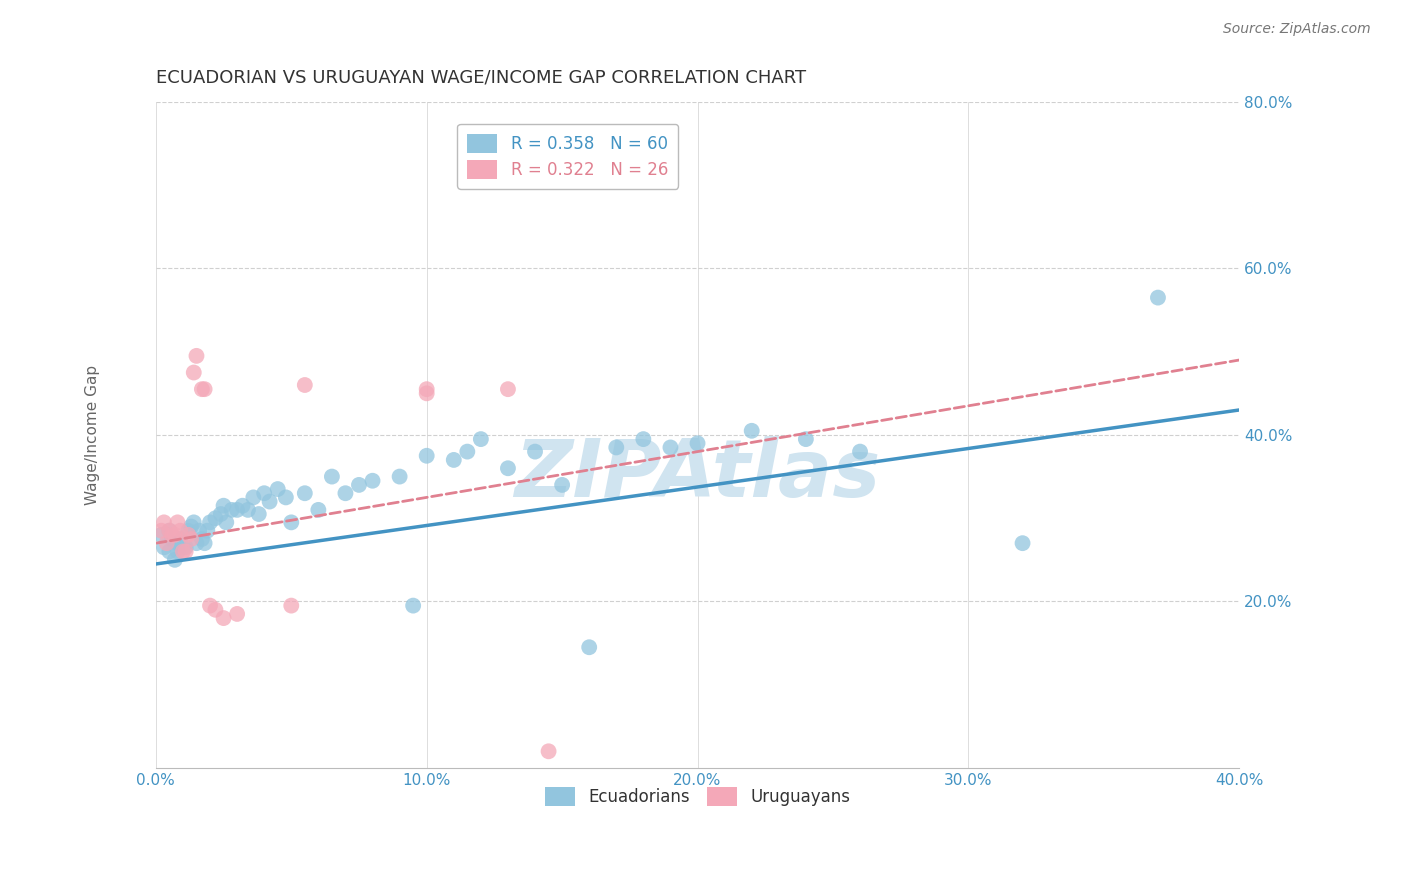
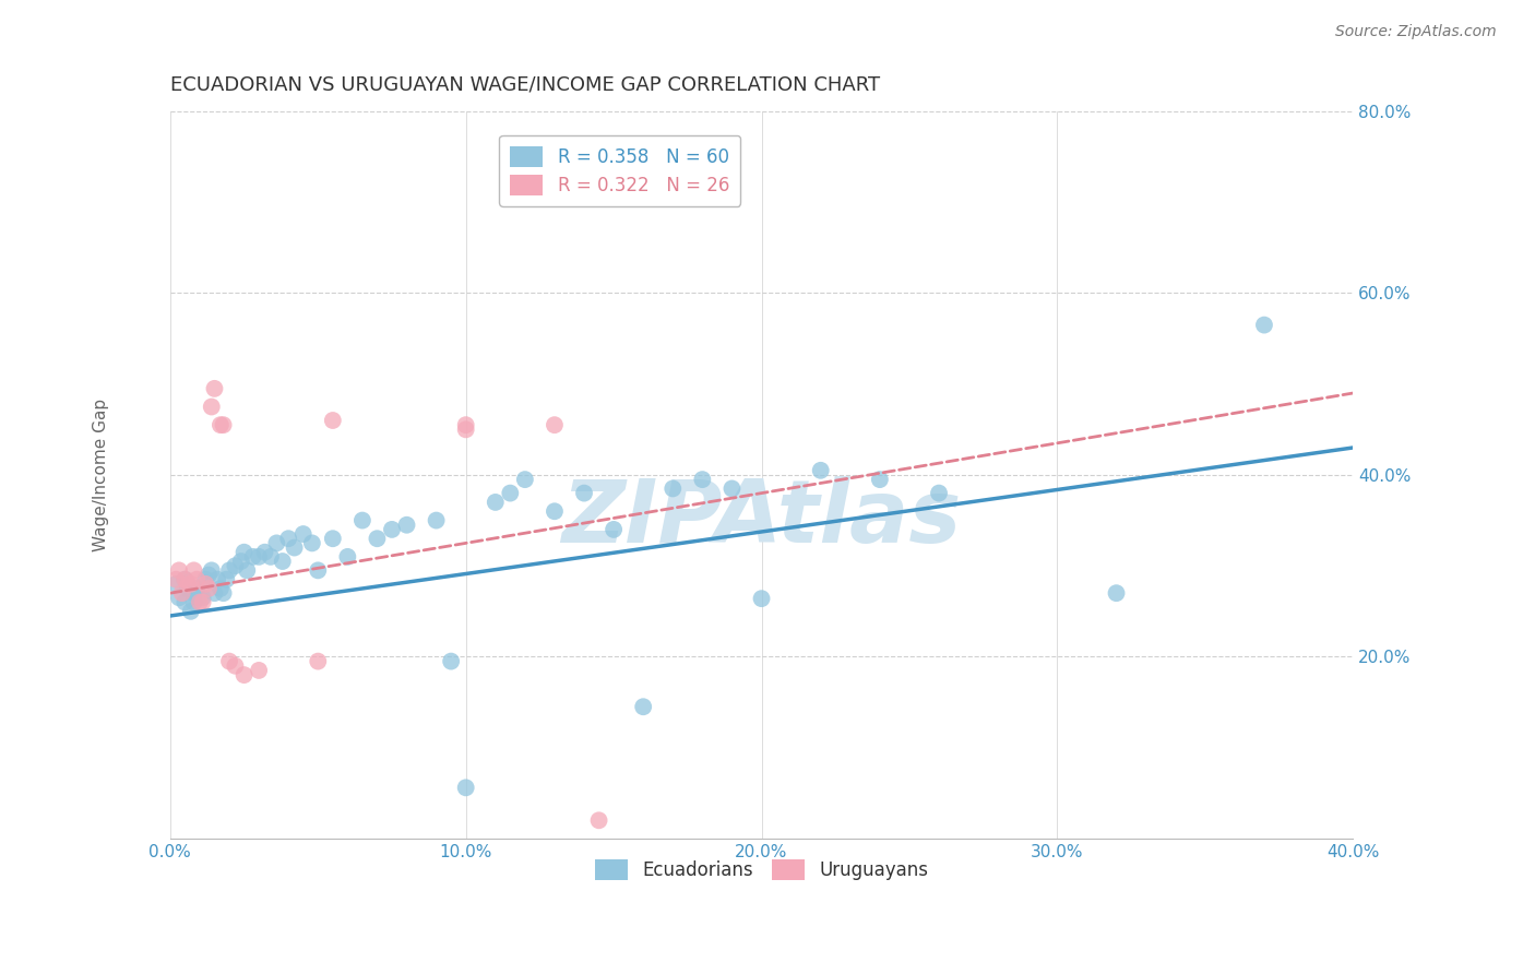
Ecuadorians/10.0%: 37.5% -> 5.6%
Ecuadorians/20.0%: 39.0% -> 26.4%
